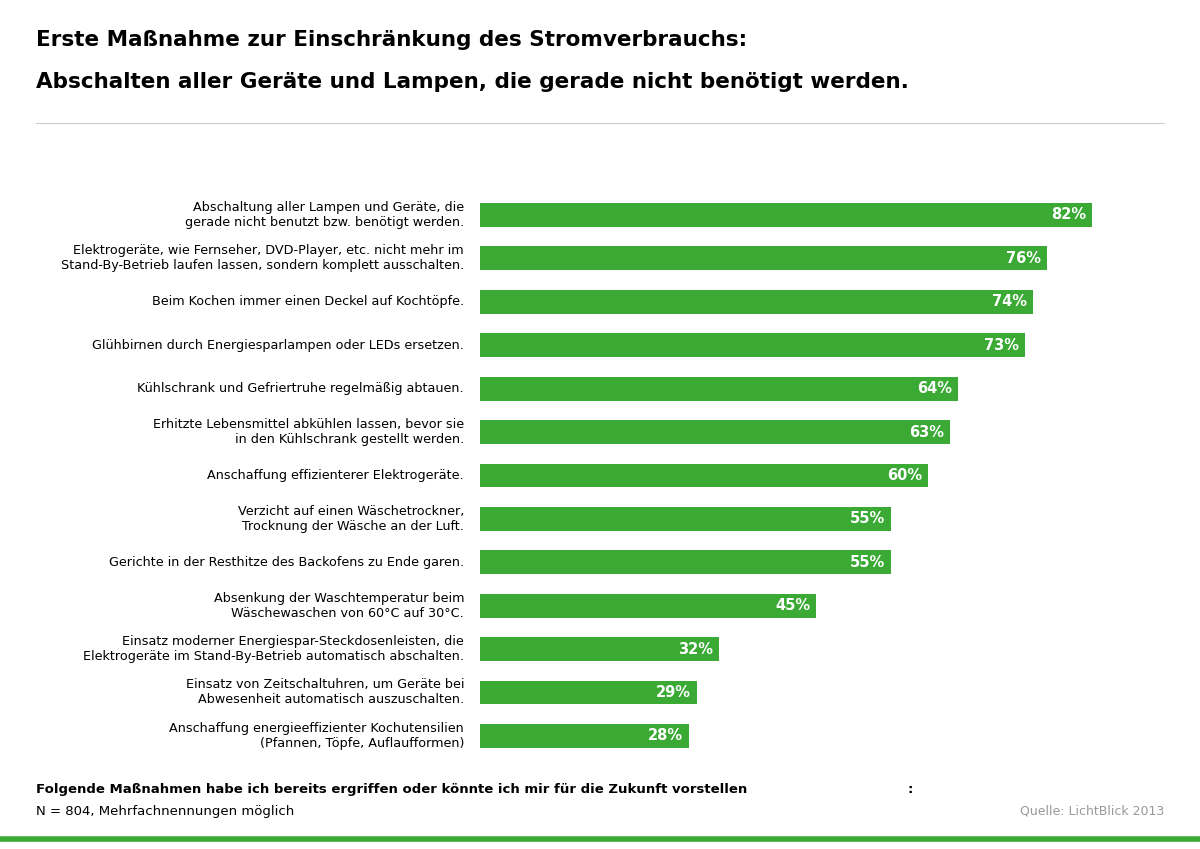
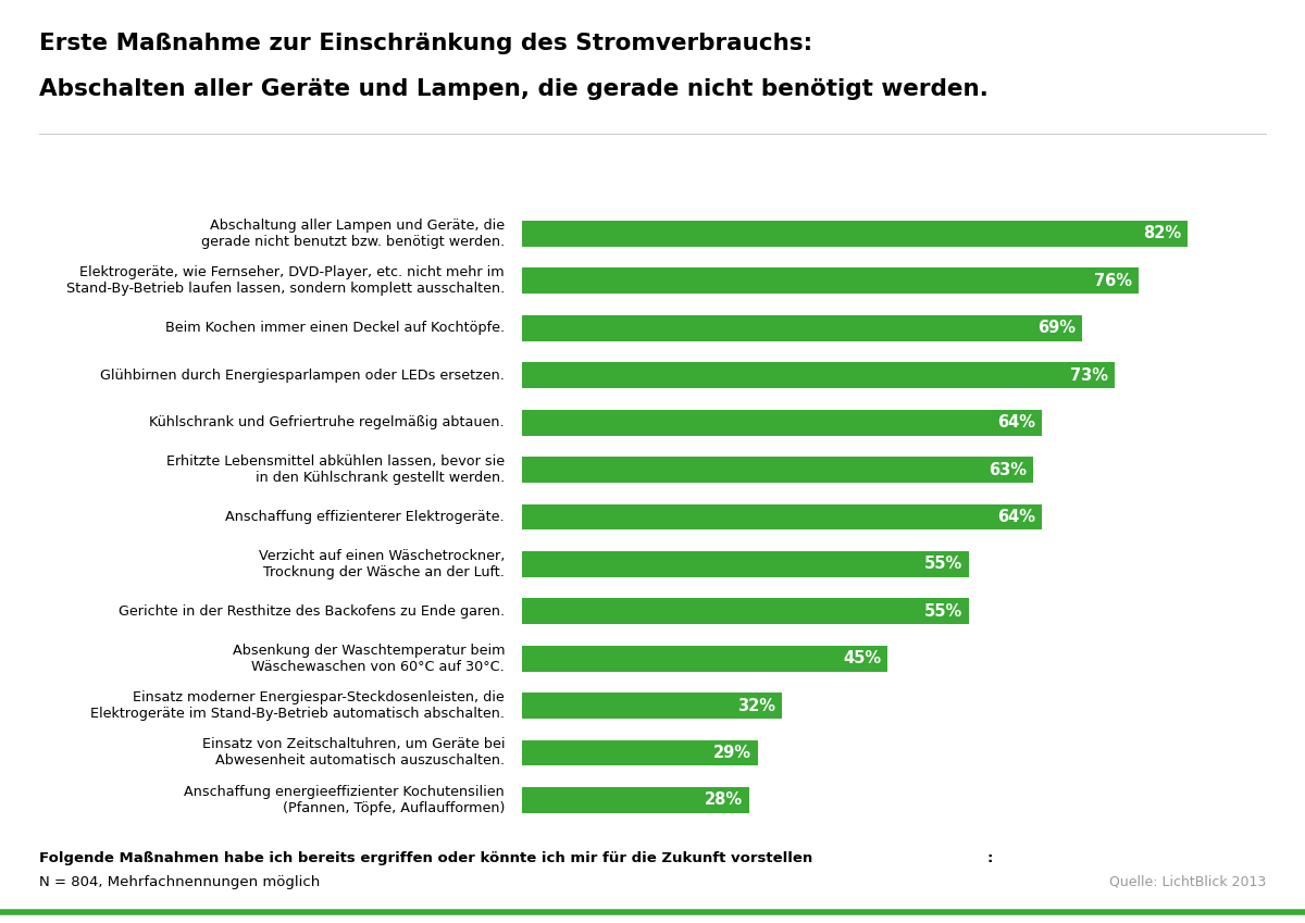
Beim Kochen immer einen Deckel auf Kochtöpfe.: 74% -> 69%
Anschaffung effizienterer Elektrogeräte.: 60% -> 64%
